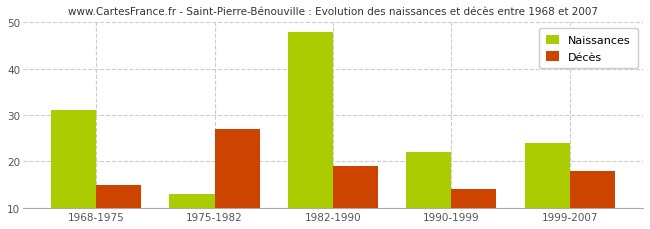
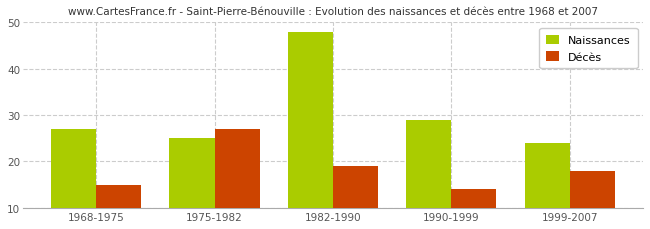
Naissances/1968-1975: 31 -> 27
Naissances/1975-1982: 13 -> 25
Naissances/1990-1999: 22 -> 29
